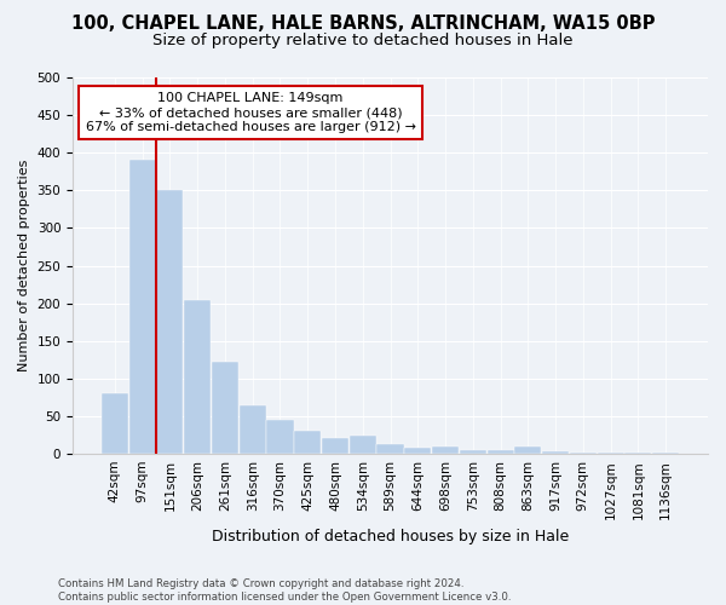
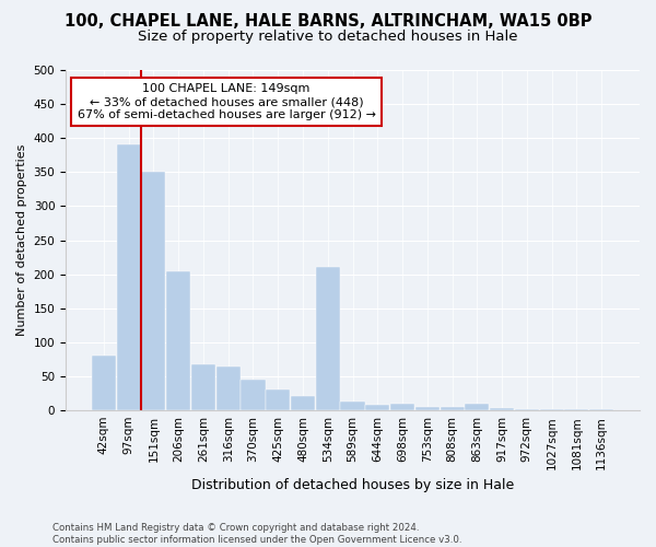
261sqm: 123 -> 68
534sqm: 24 -> 210
